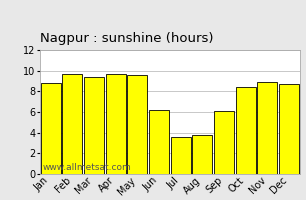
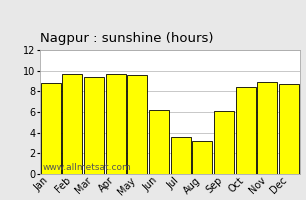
Aug: 3.8 -> 3.2
